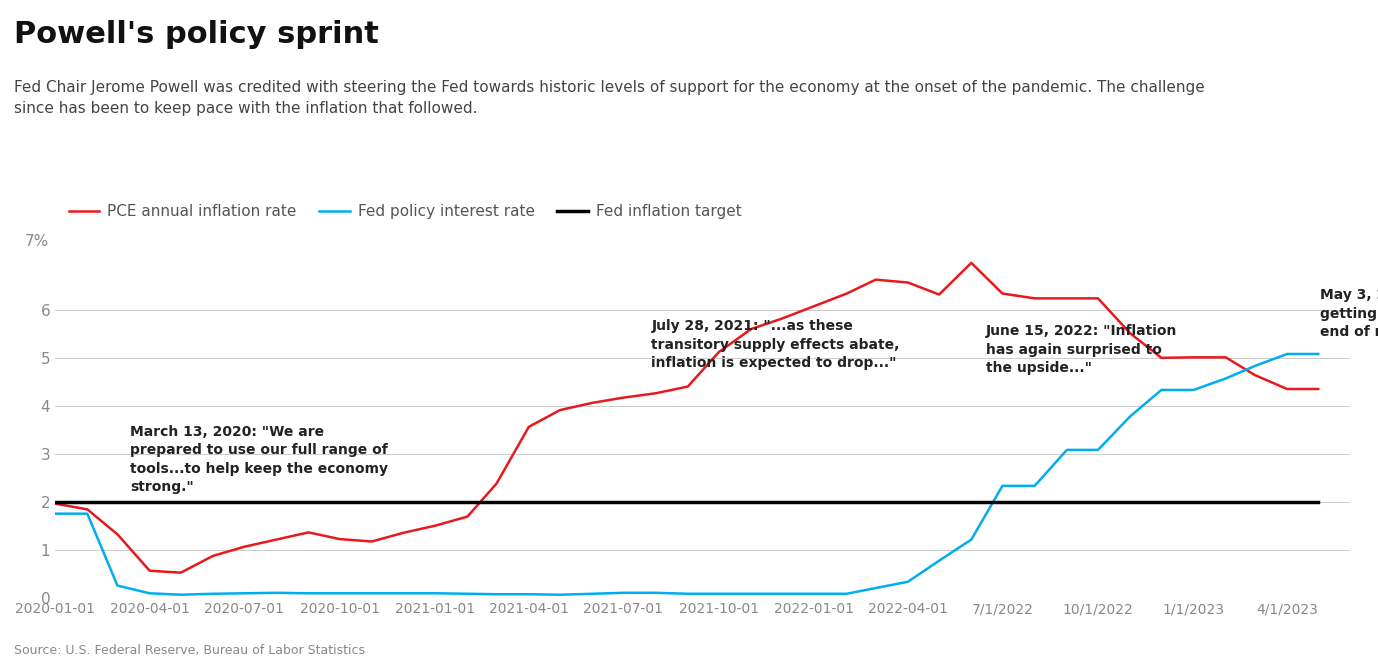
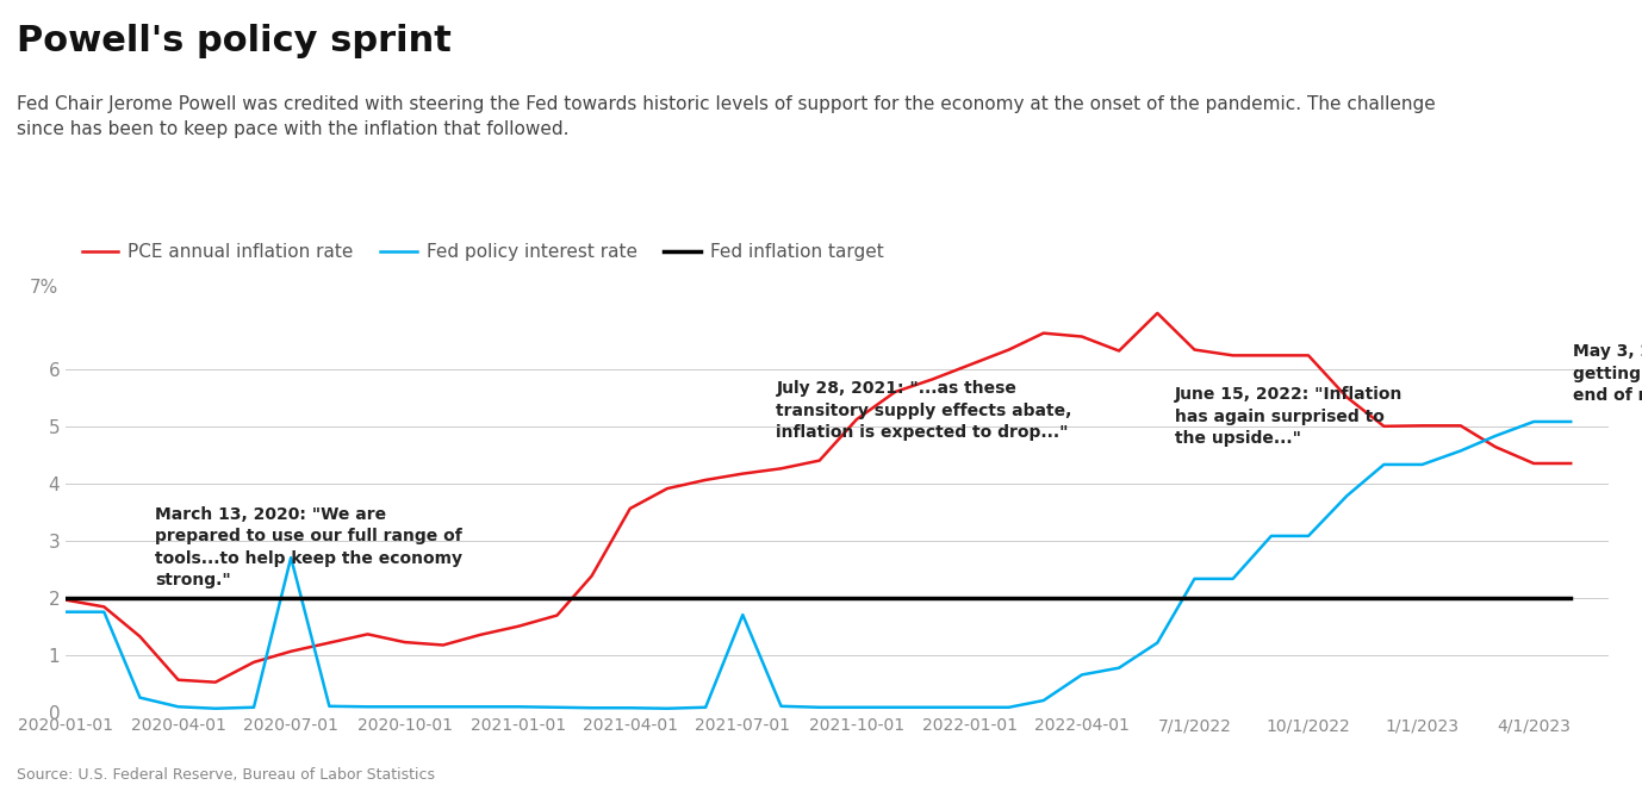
Fed policy interest rate/2020-07-01: 0.09 -> 2.70
Fed policy interest rate/2021-07-01: 0.10 -> 1.70
Fed policy interest rate/2022-04-01: 0.33 -> 0.65
